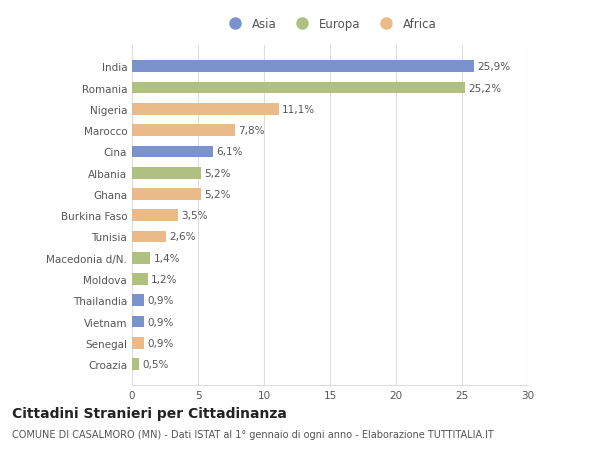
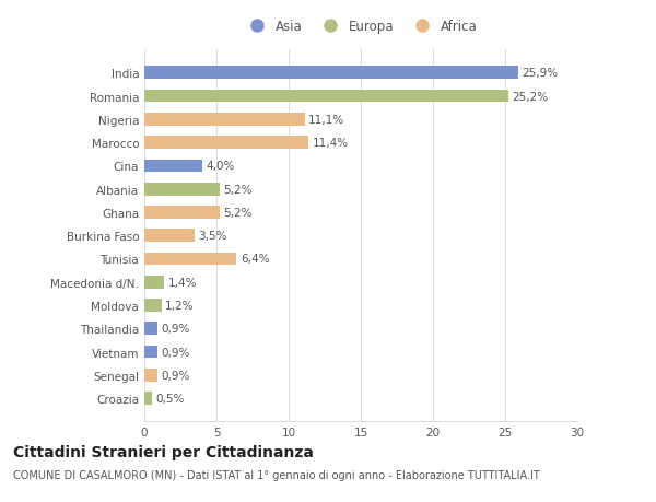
Marocco: 7,8% -> 11,4%
Cina: 6,1% -> 4,0%
Tunisia: 2,6% -> 6,4%
